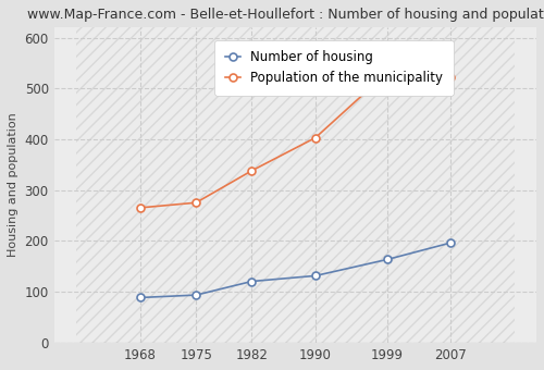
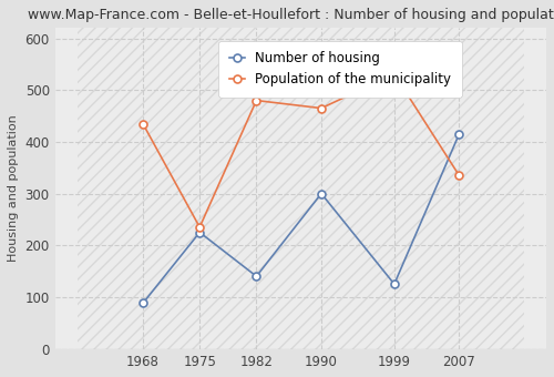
Population of the municipality/1968: 265 -> 435
Number of housing/1975: 93 -> 225
Population of the municipality/1975: 275 -> 235
Number of housing/1982: 120 -> 140
Population of the municipality/1982: 338 -> 480
Number of housing/1990: 131 -> 300
Population of the municipality/1990: 403 -> 465
Number of housing/1999: 163 -> 125
Number of housing/2007: 196 -> 415
Population of the municipality/2007: 523 -> 335
